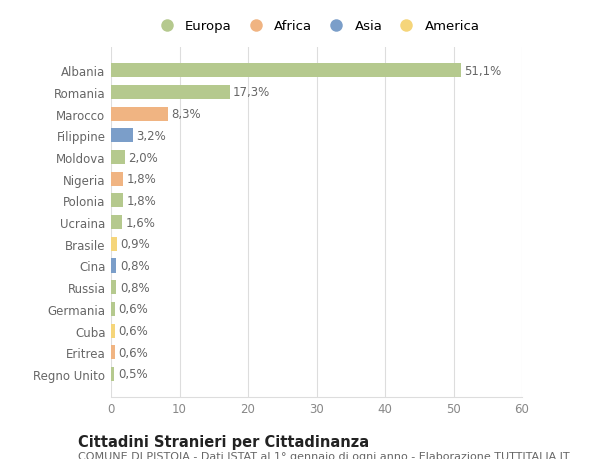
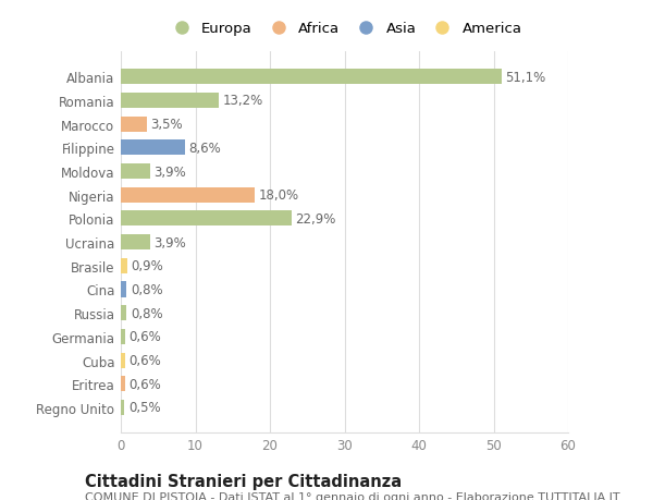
Romania: 17,3% -> 13,2%
Marocco: 8,3% -> 3,5%
Filippine: 3,2% -> 8,6%
Moldova: 2,0% -> 3,9%
Nigeria: 1,8% -> 18,0%
Polonia: 1,8% -> 22,9%
Ucraina: 1,6% -> 3,9%
